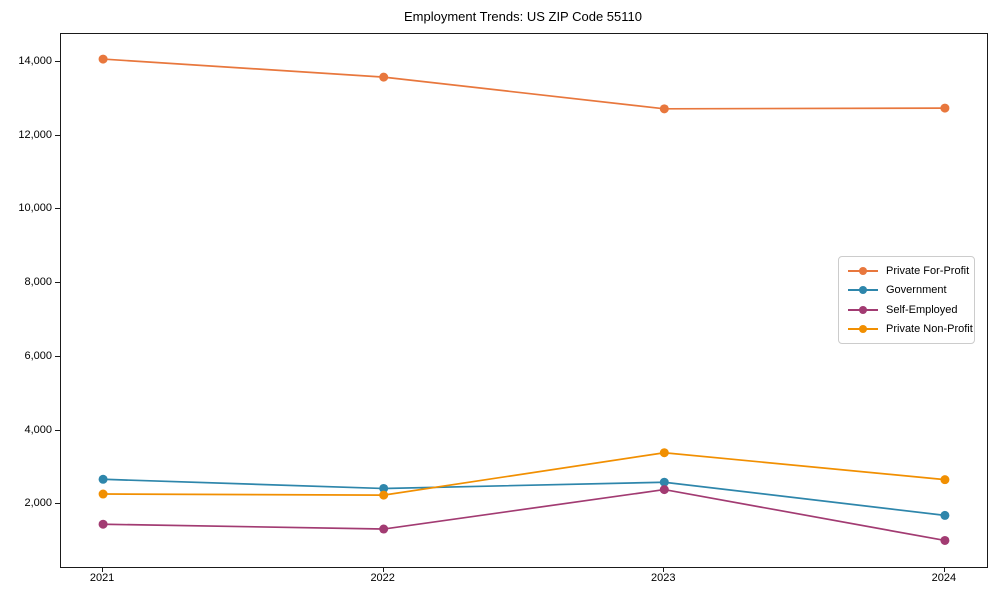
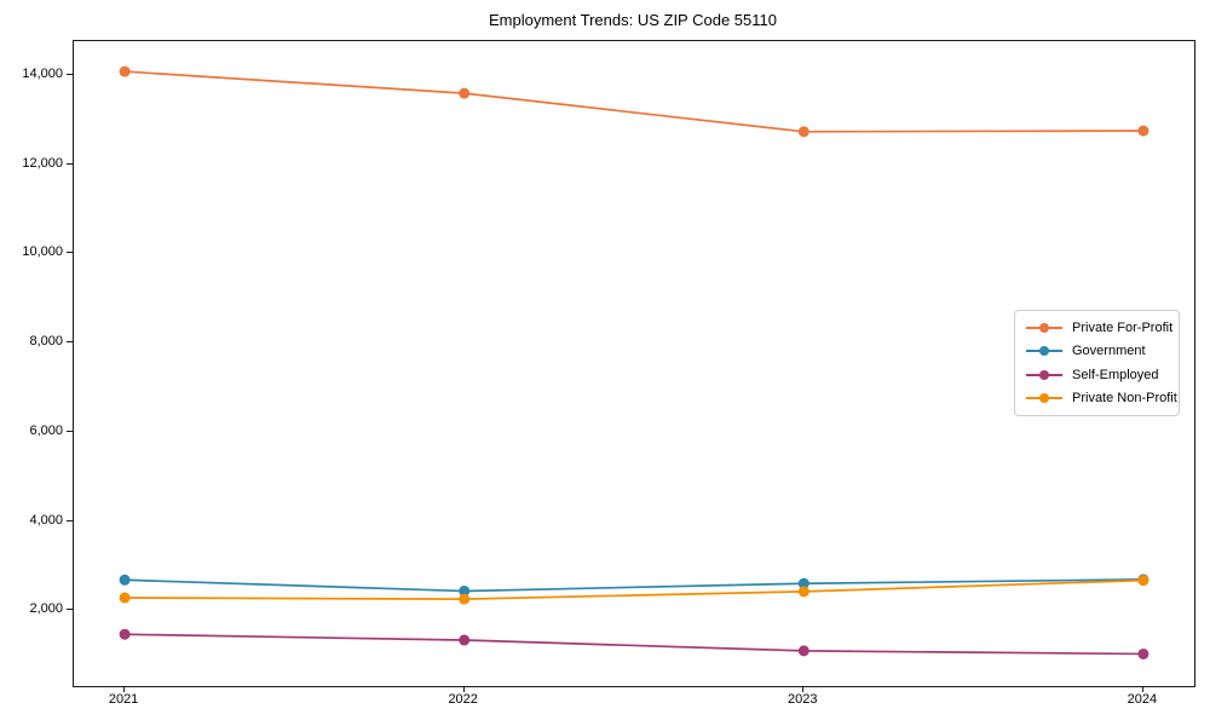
Self-Employed/2023: 2400 -> 1100
Private Non-Profit/2023: 3400 -> 2400
Government/2024: 1700 -> 2700
